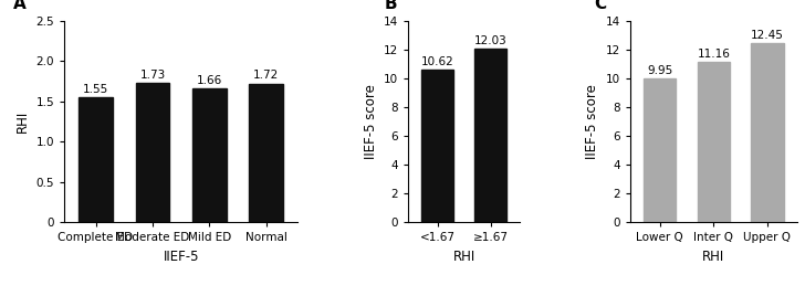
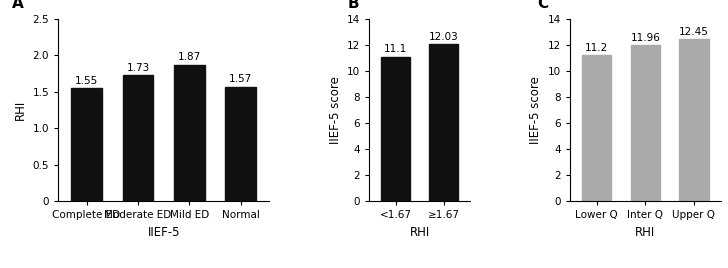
Mild ED: 1.66 -> 1.87
Normal: 1.72 -> 1.57
<1.67: 10.62 -> 11.1
Lower Q: 9.95 -> 11.2
Inter Q: 11.16 -> 11.96
